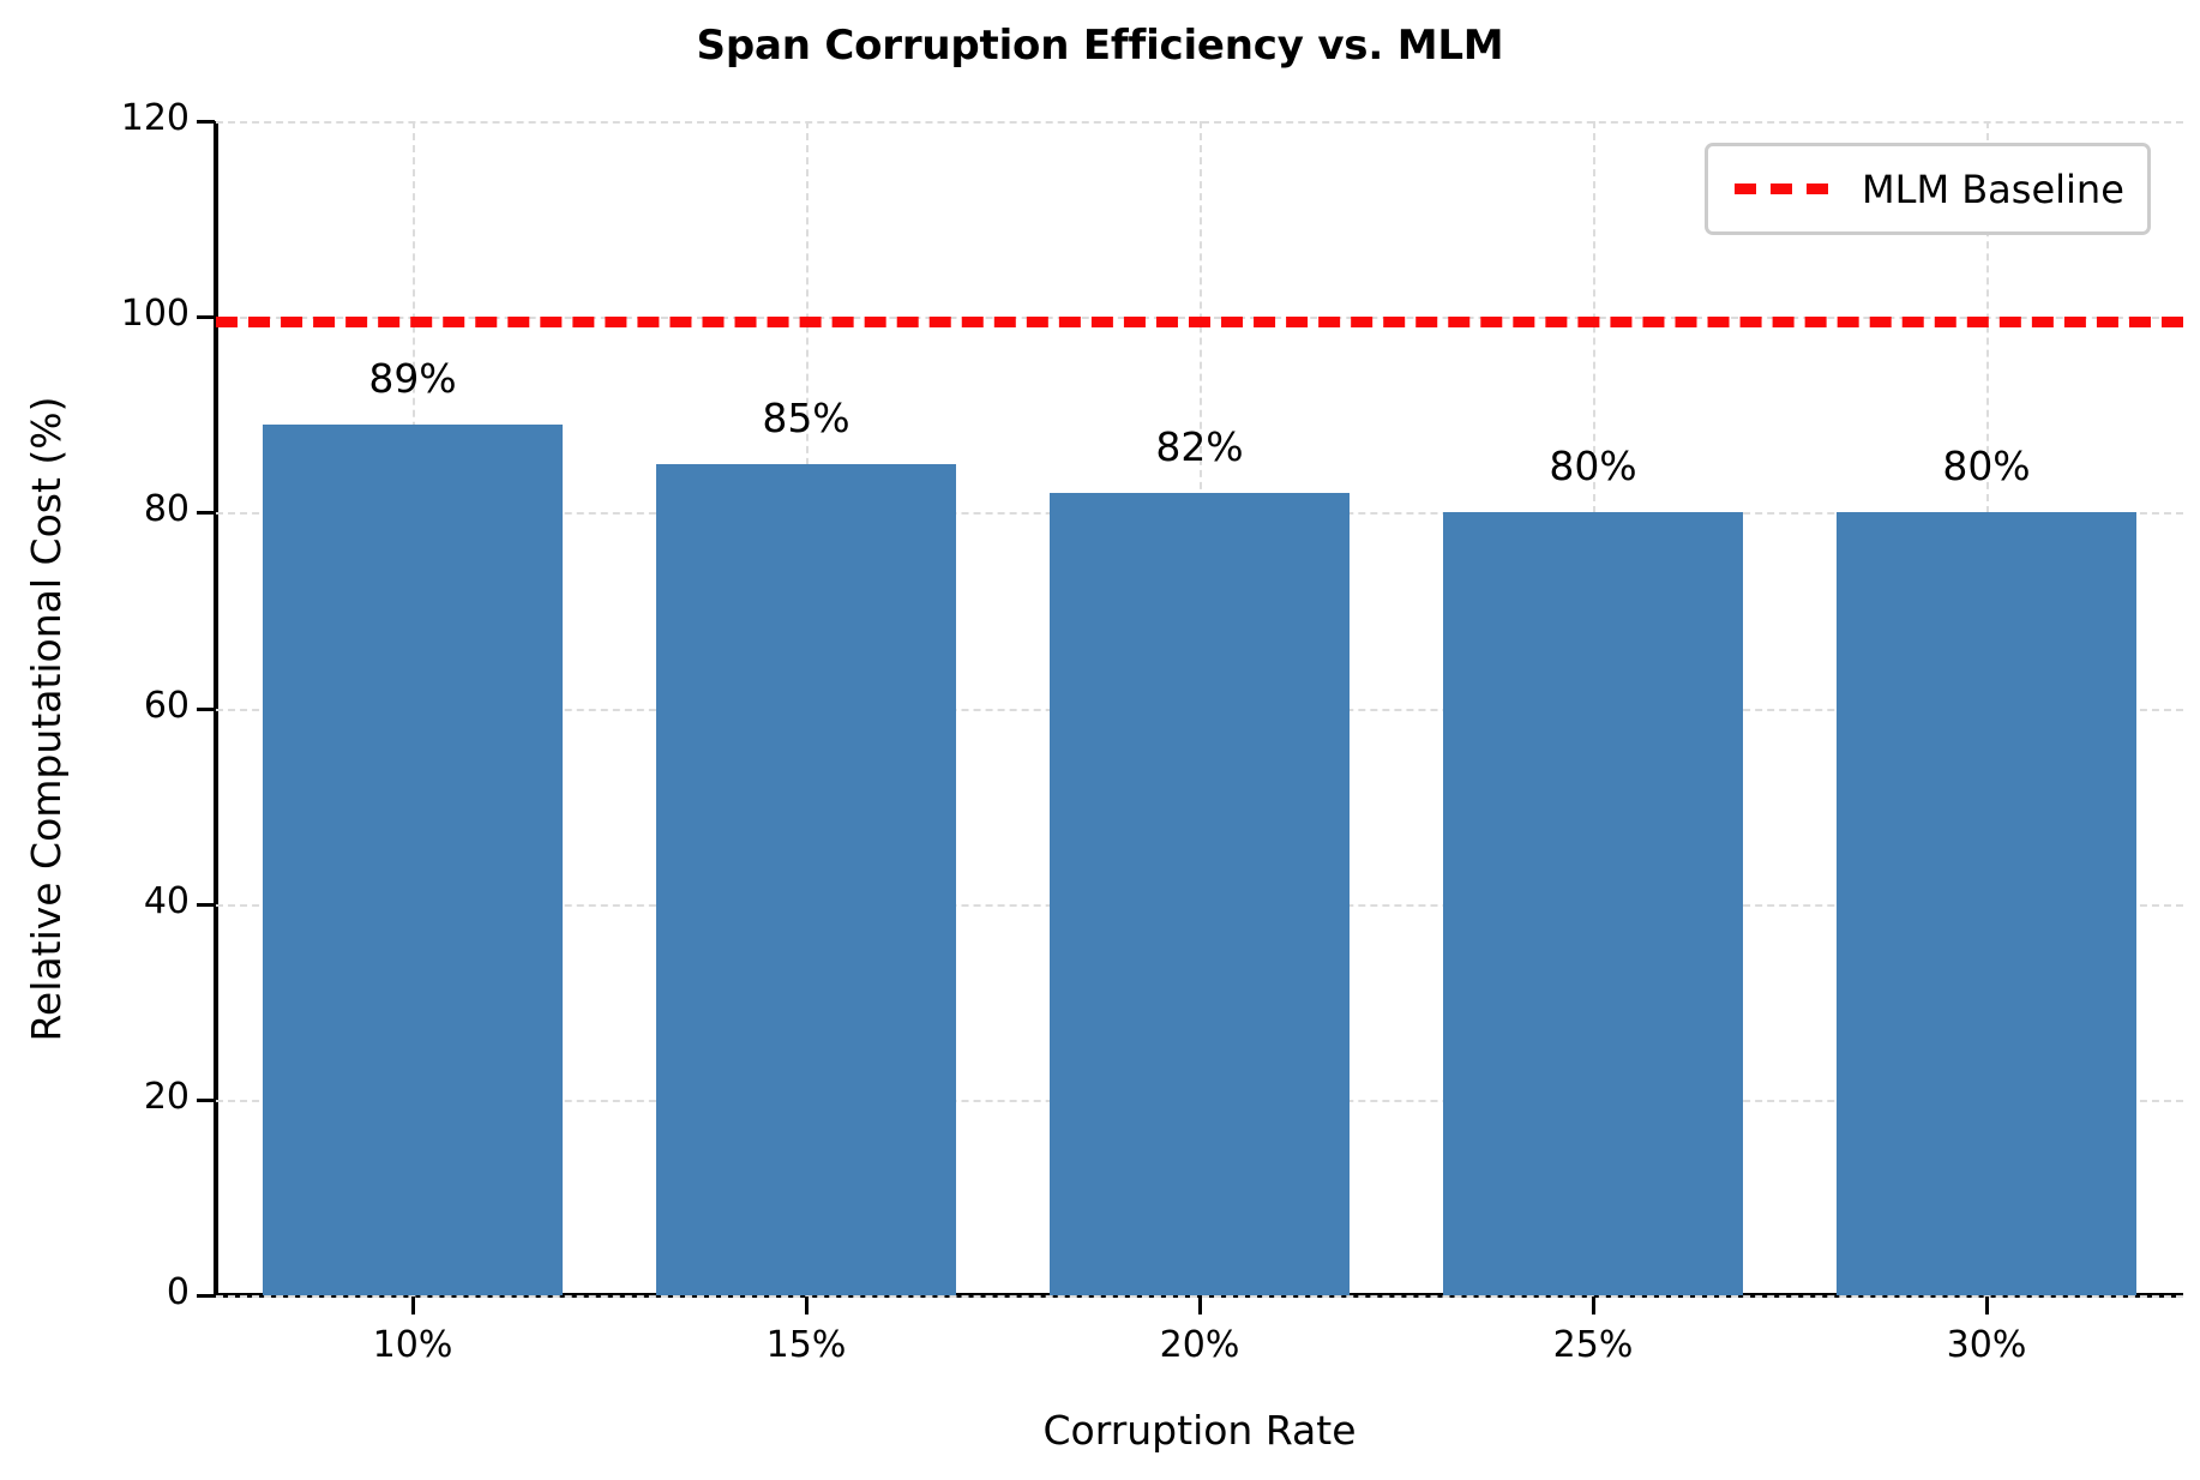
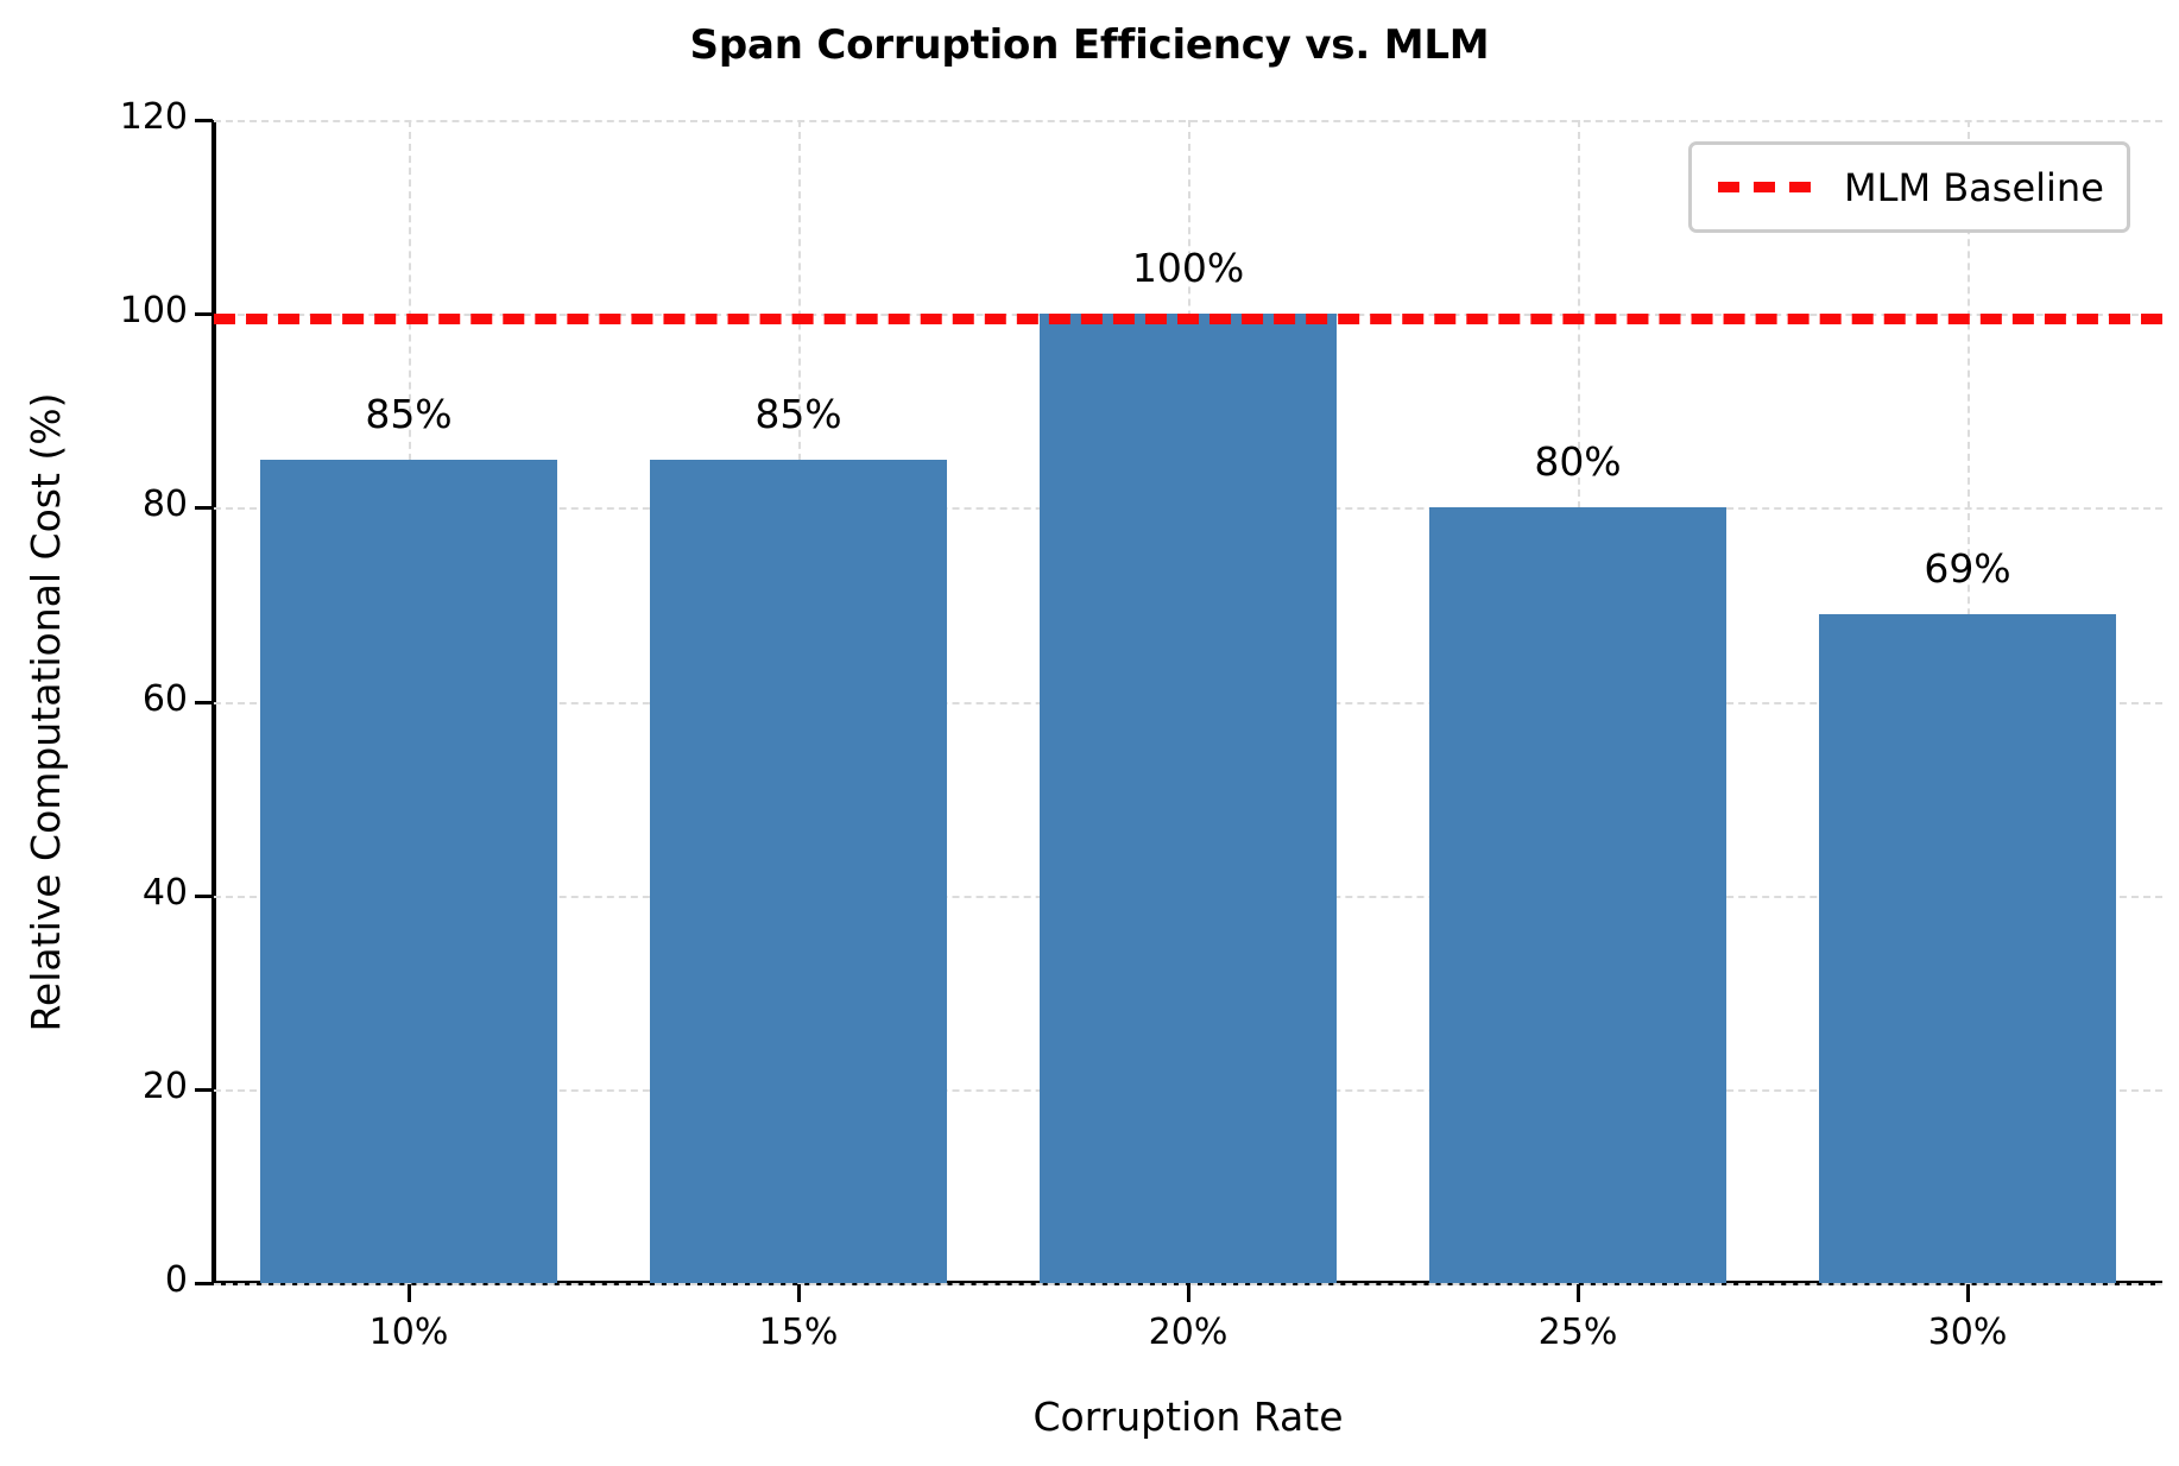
10%: 89% -> 85%
20%: 82% -> 100%
30%: 80% -> 69%
